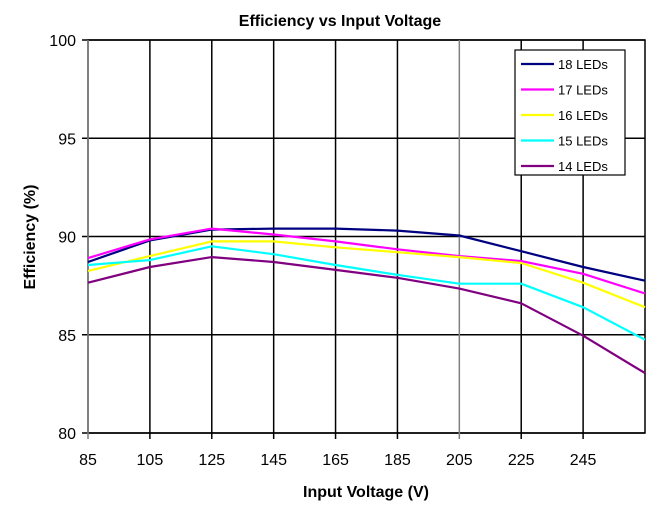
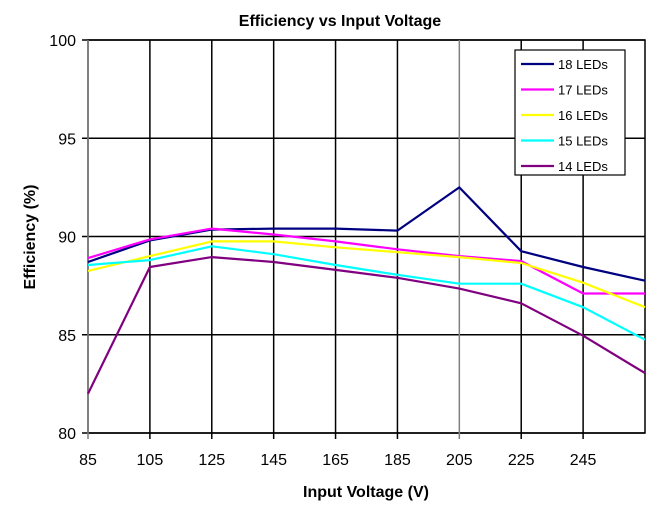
14 LEDs/85: 87.7 -> 82.0
18 LEDs/205: 90.0 -> 92.5
17 LEDs/245: 88.1 -> 87.1
